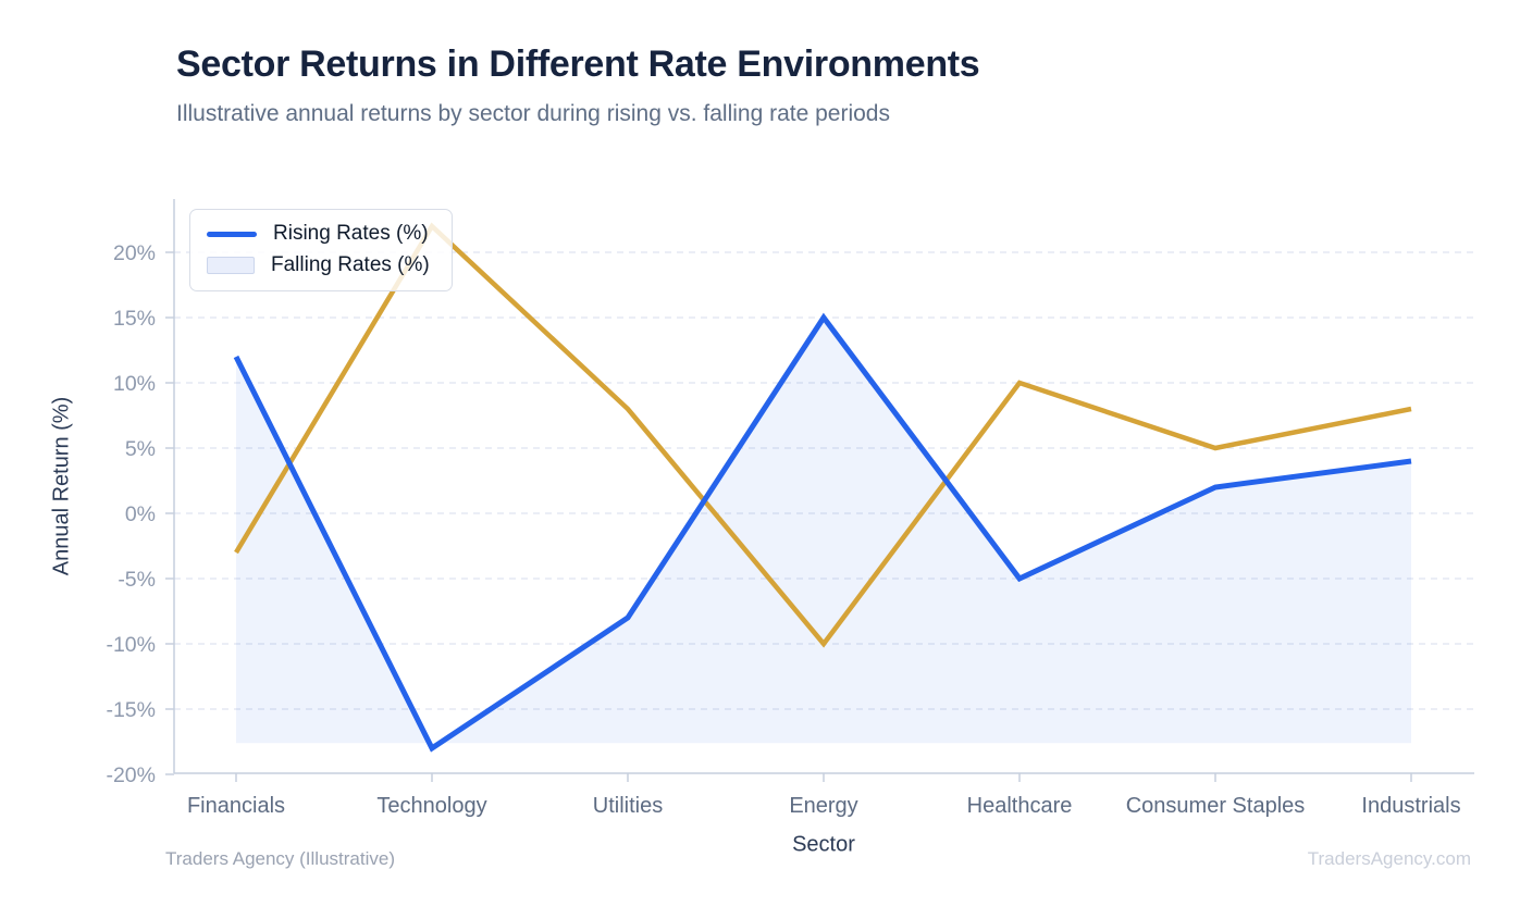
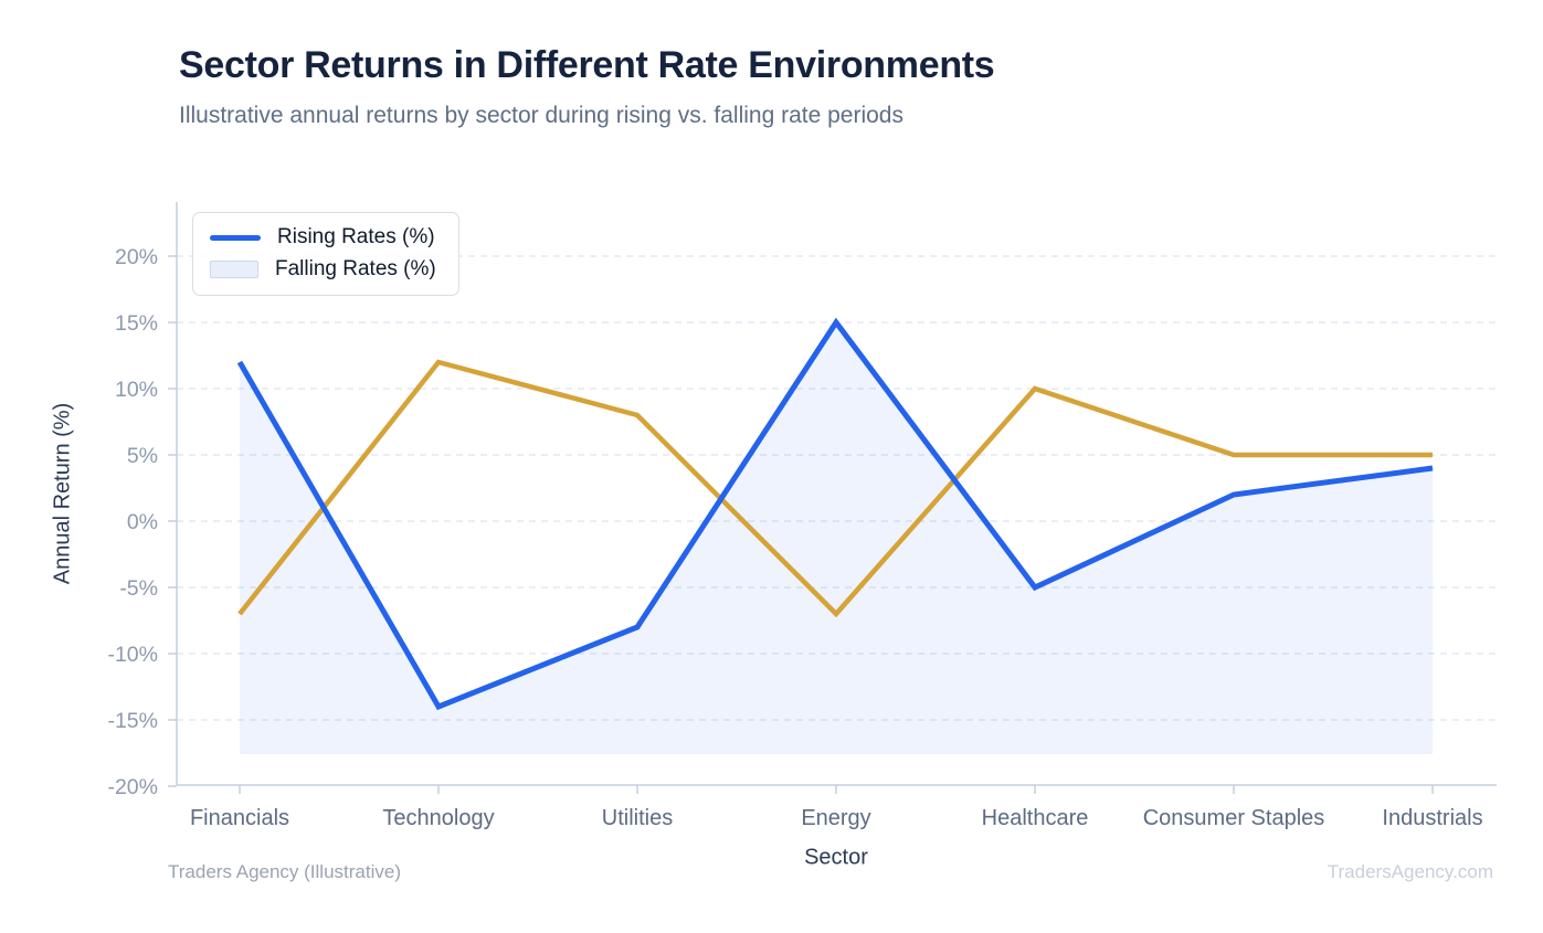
Falling Rates (%)/Financials: -3% -> -7%
Rising Rates (%)/Technology: -18% -> -14%
Falling Rates (%)/Technology: 22% -> 12%
Falling Rates (%)/Energy: -10% -> -7%
Falling Rates (%)/Industrials: 8% -> 5%
